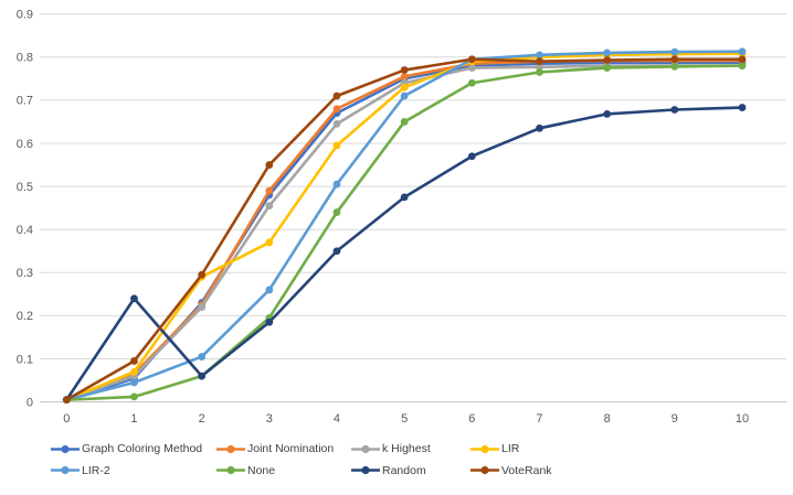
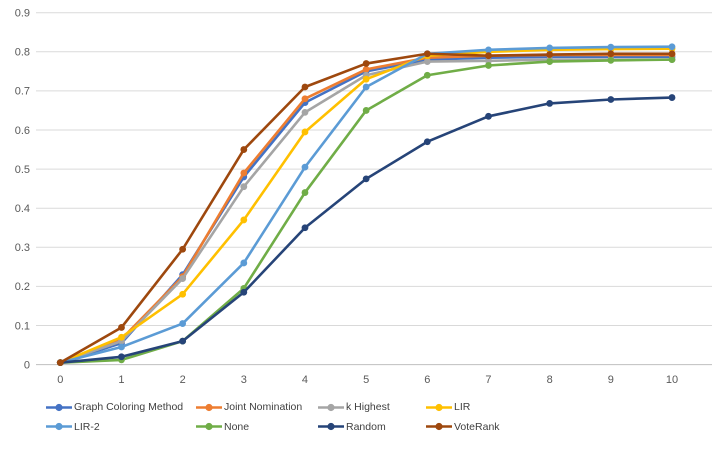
Random/1: 0.24 -> 0.02
LIR/2: 0.29 -> 0.18
